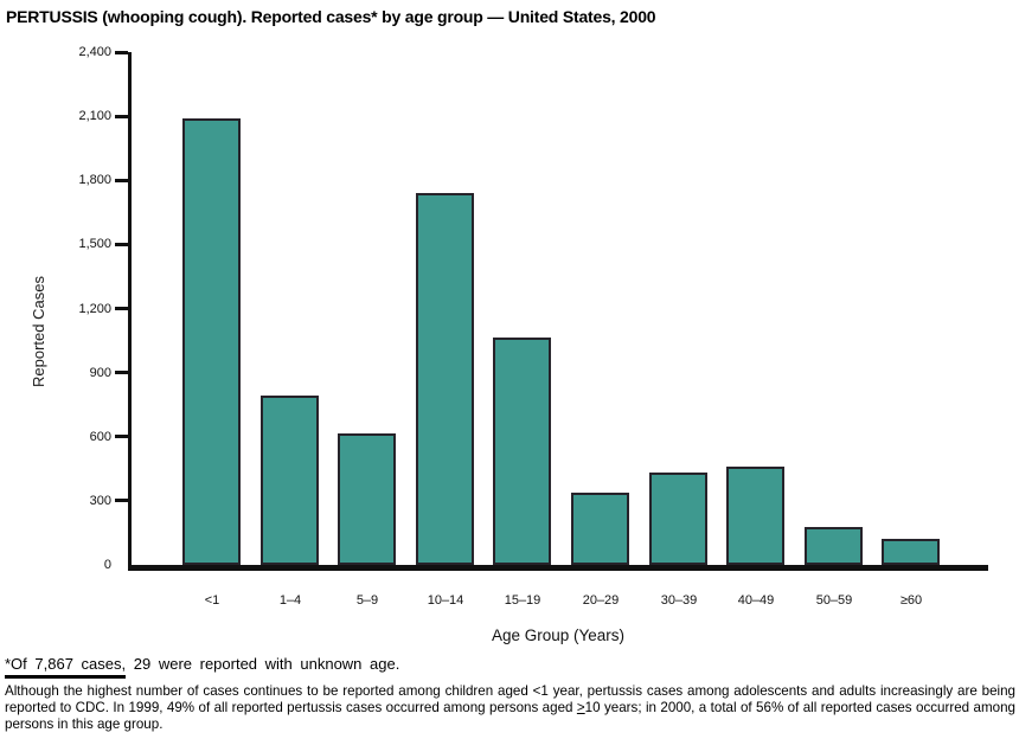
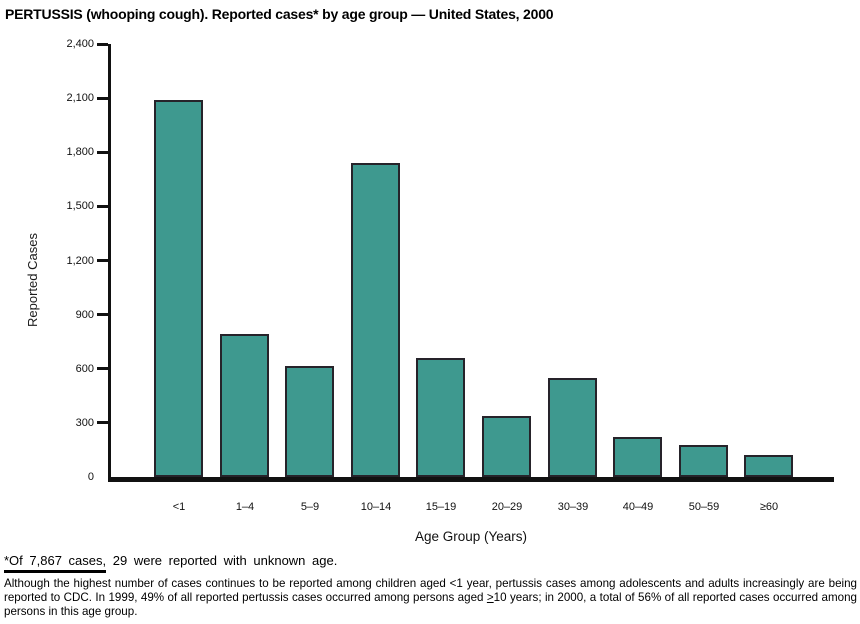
15–19: 1060 -> 660
30–39: 430 -> 550
40–49: 460 -> 220
